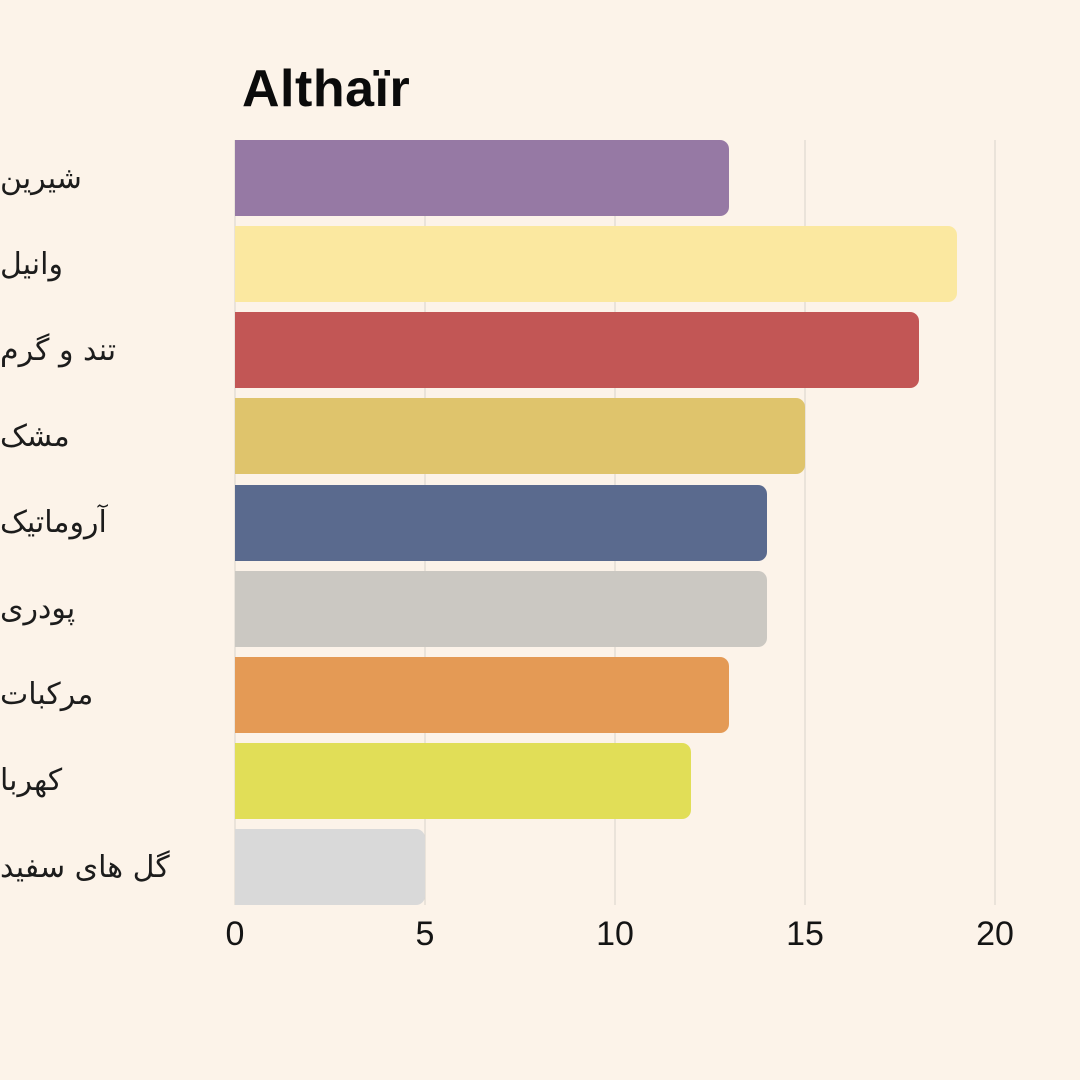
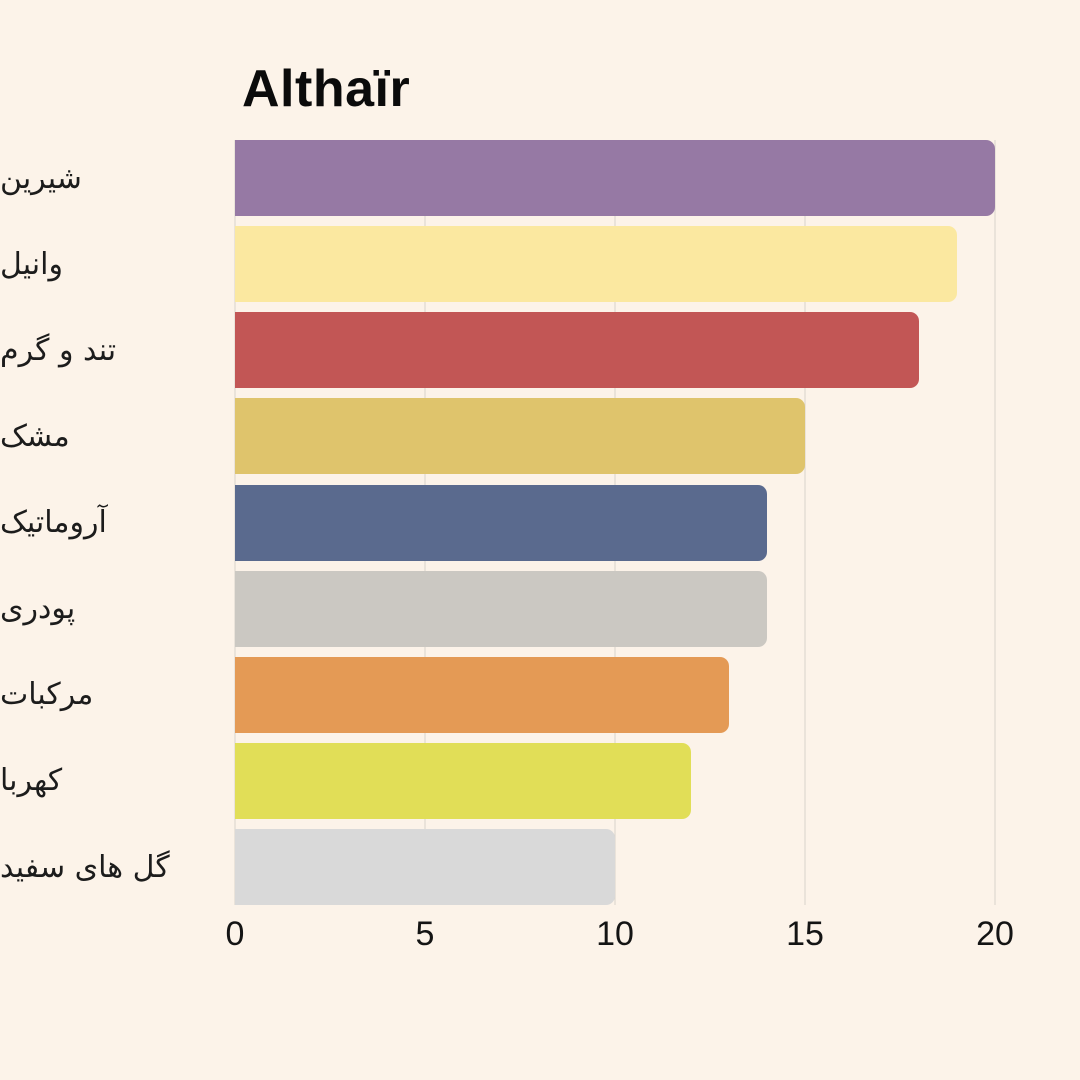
شیرین: 13 -> 20
گل های سفید: 5 -> 10
